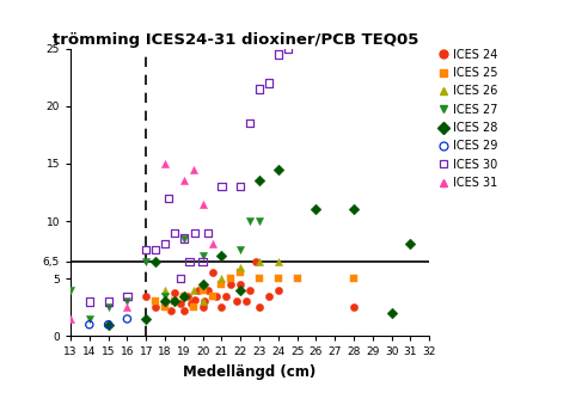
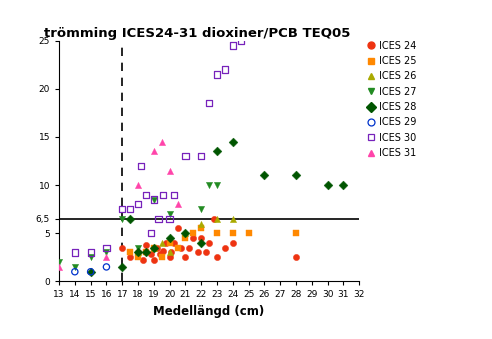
ICES 27/13: 4,0 -> 2,0
ICES 26/18: 4,0 -> 3,0
ICES 31/18: 15,0 -> 10,0
ICES 28/21: 7,0 -> 5,0
ICES 28/30: 2,0 -> 10,0
ICES 28/31: 8,0 -> 10,0
